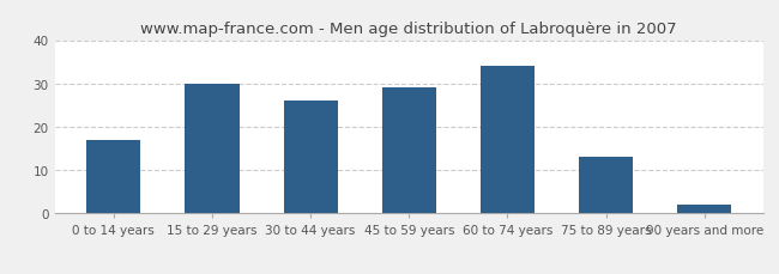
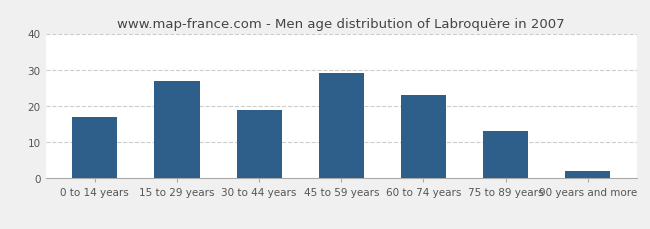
15 to 29 years: 30 -> 27
30 to 44 years: 26 -> 19
60 to 74 years: 34 -> 23
